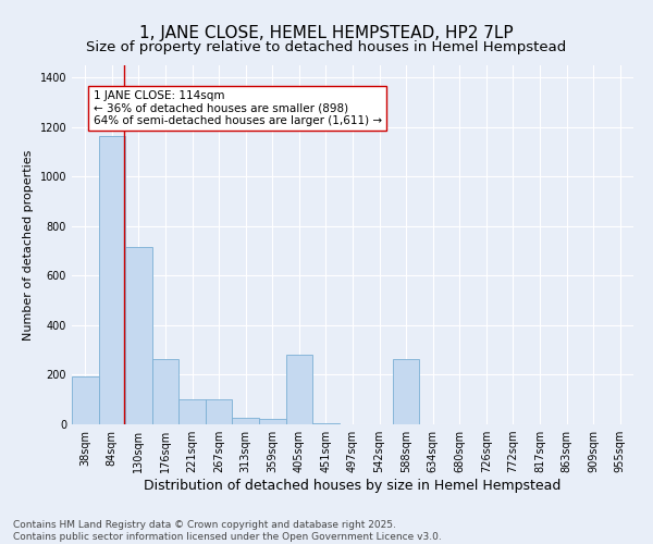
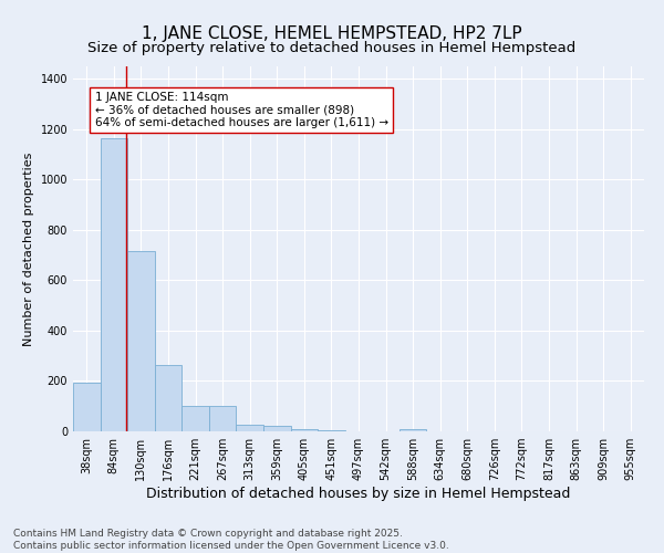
405sqm: 280 -> 10
588sqm: 265 -> 10
